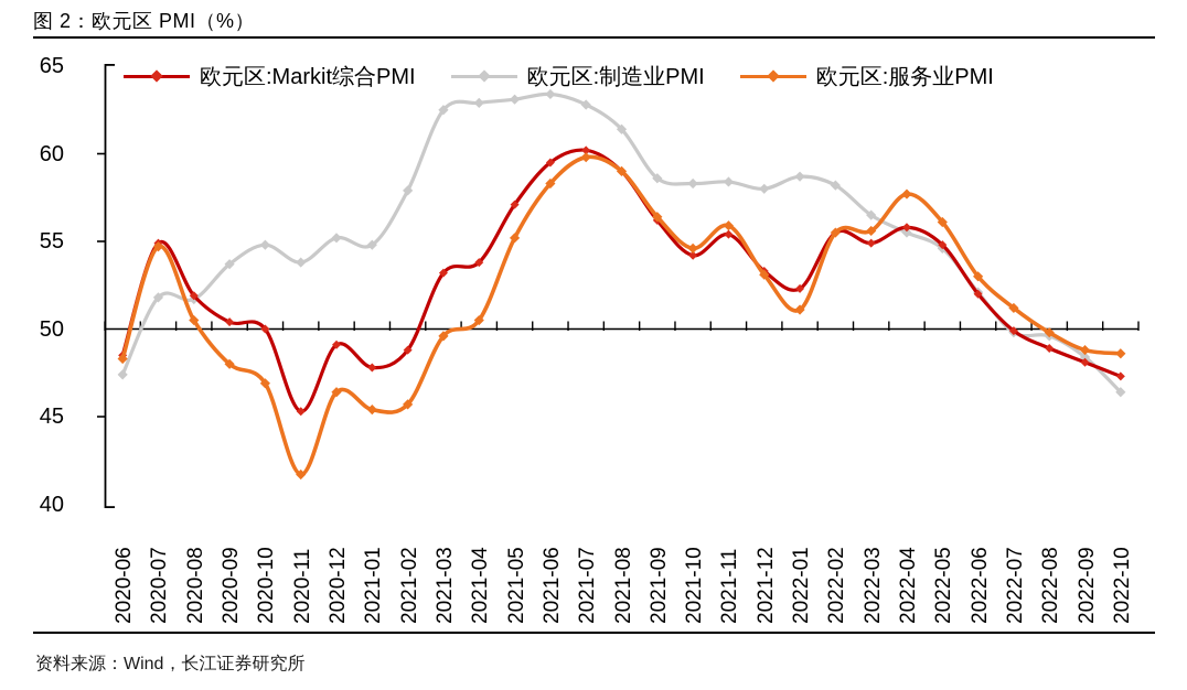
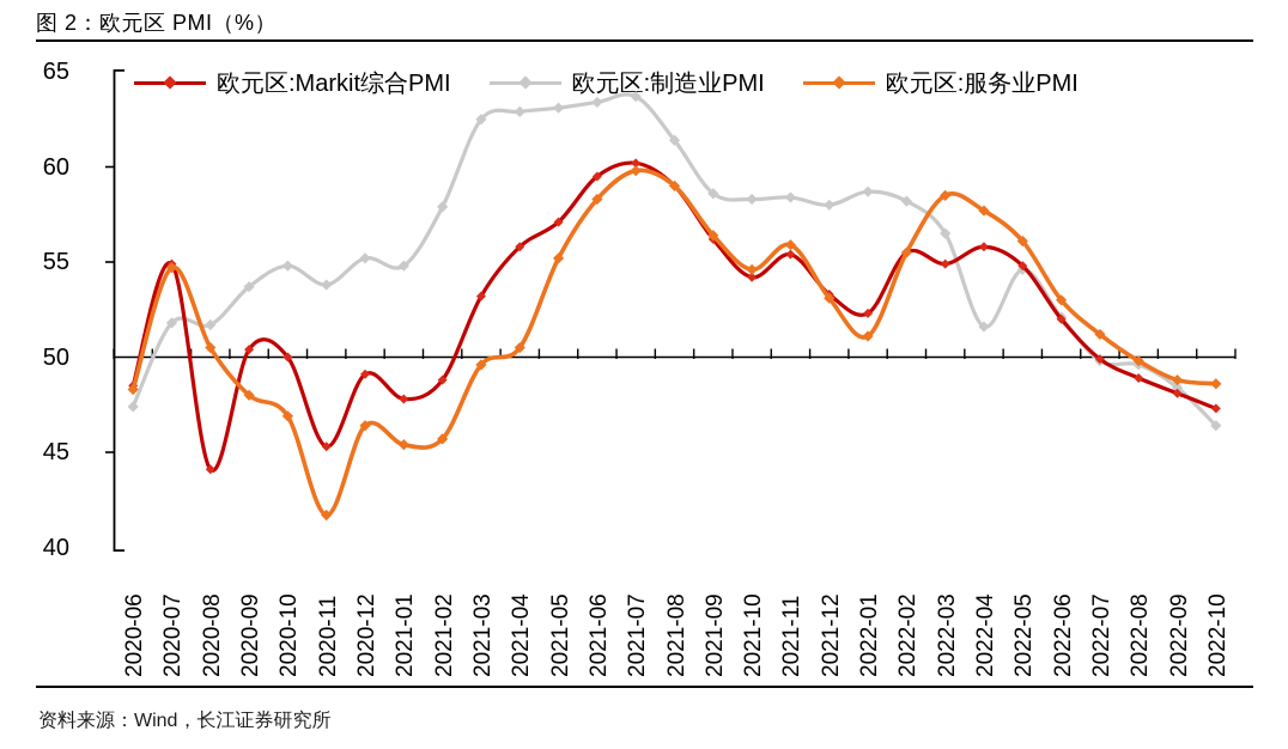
欧元区:Markit综合PMI/2020-08: 51.9 -> 44.1
欧元区:Markit综合PMI/2021-04: 53.8 -> 55.8
欧元区:制造业PMI/2021-07: 62.8 -> 63.7
欧元区:服务业PMI/2022-03: 55.6 -> 58.5
欧元区:制造业PMI/2022-04: 55.5 -> 51.6
